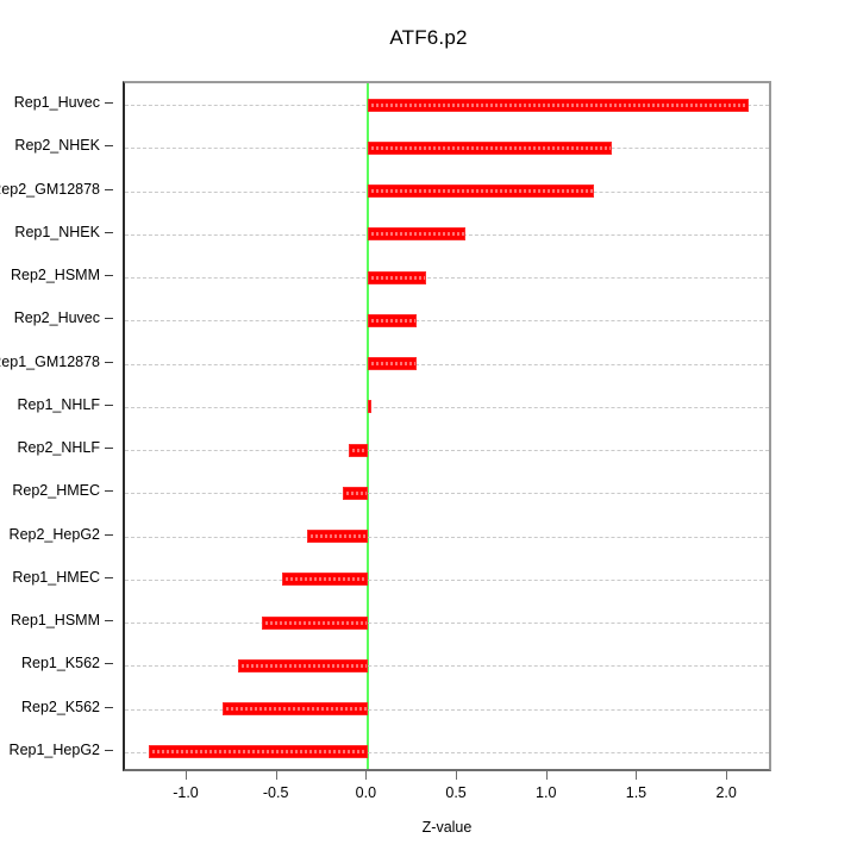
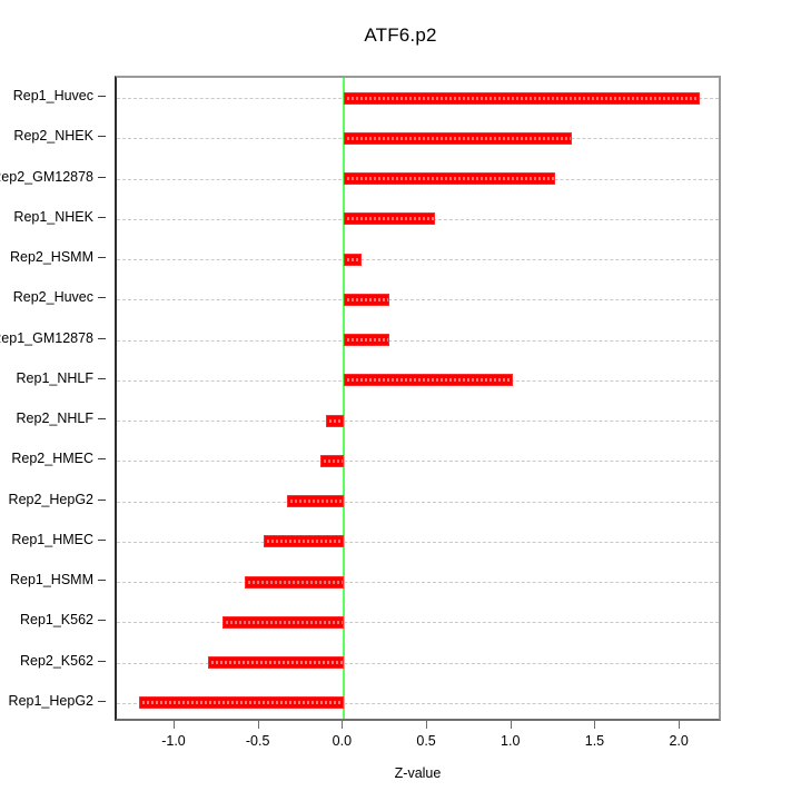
Rep2_HSMM: 0.32 -> 0.10
Rep1_NHLF: 0.02 -> 1.00
